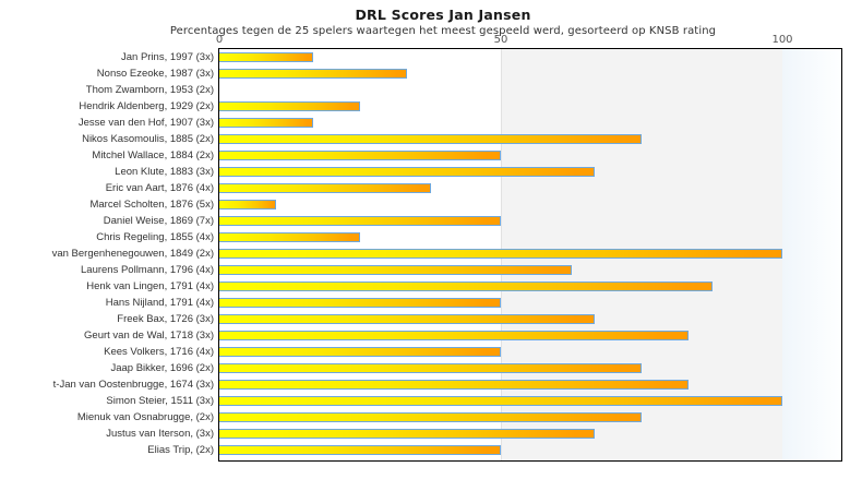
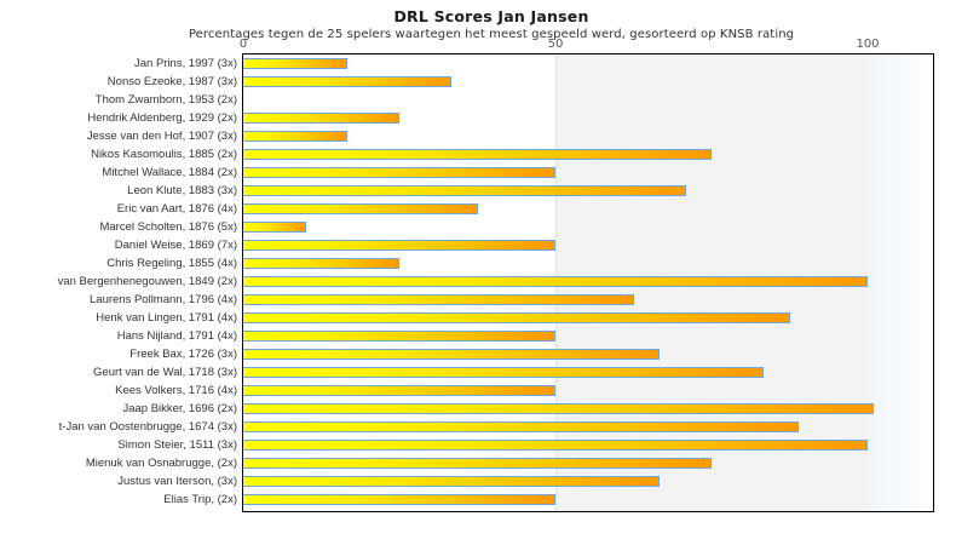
Leon Klute, 1883 (3x): 67 -> 71
Jaap Bikker, 1696 (2x): 75 -> 101
t-Jan van Oostenbrugge, 1674 (3x): 83 -> 89
